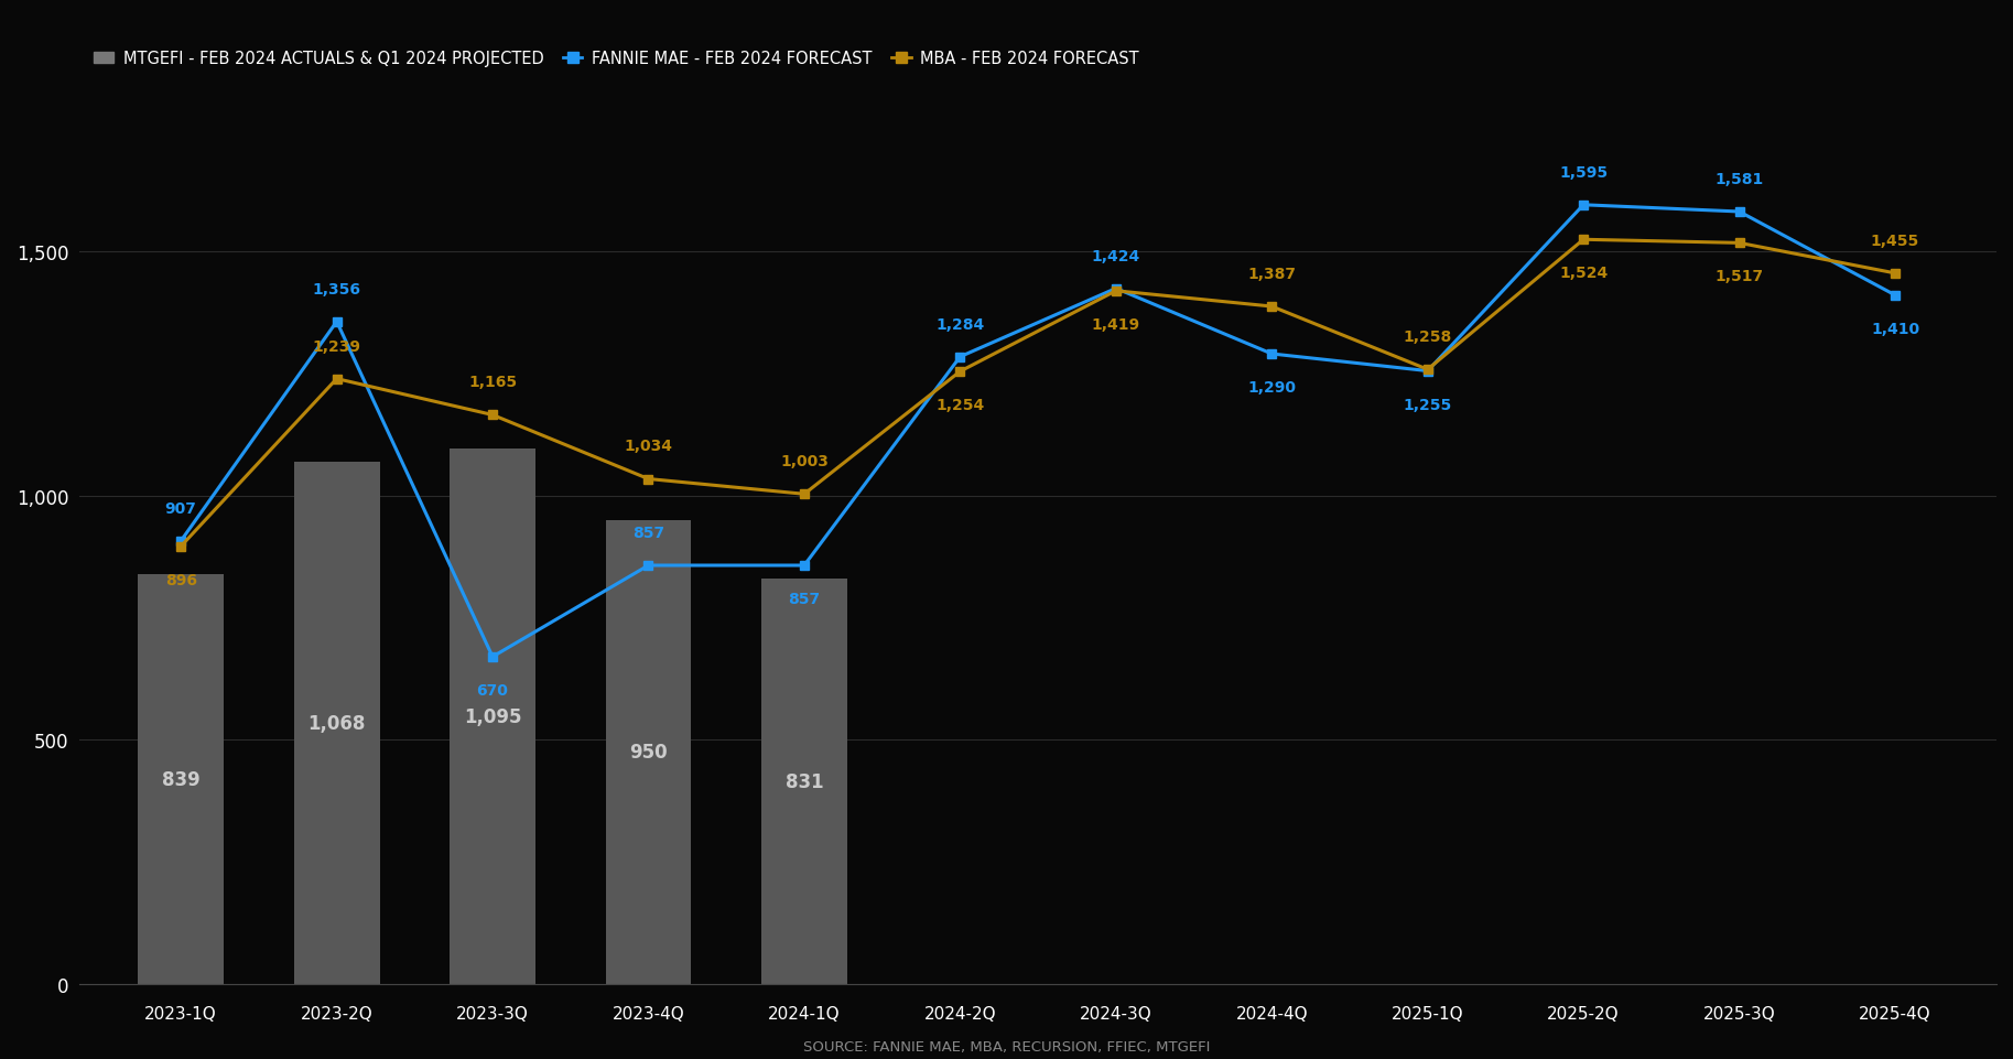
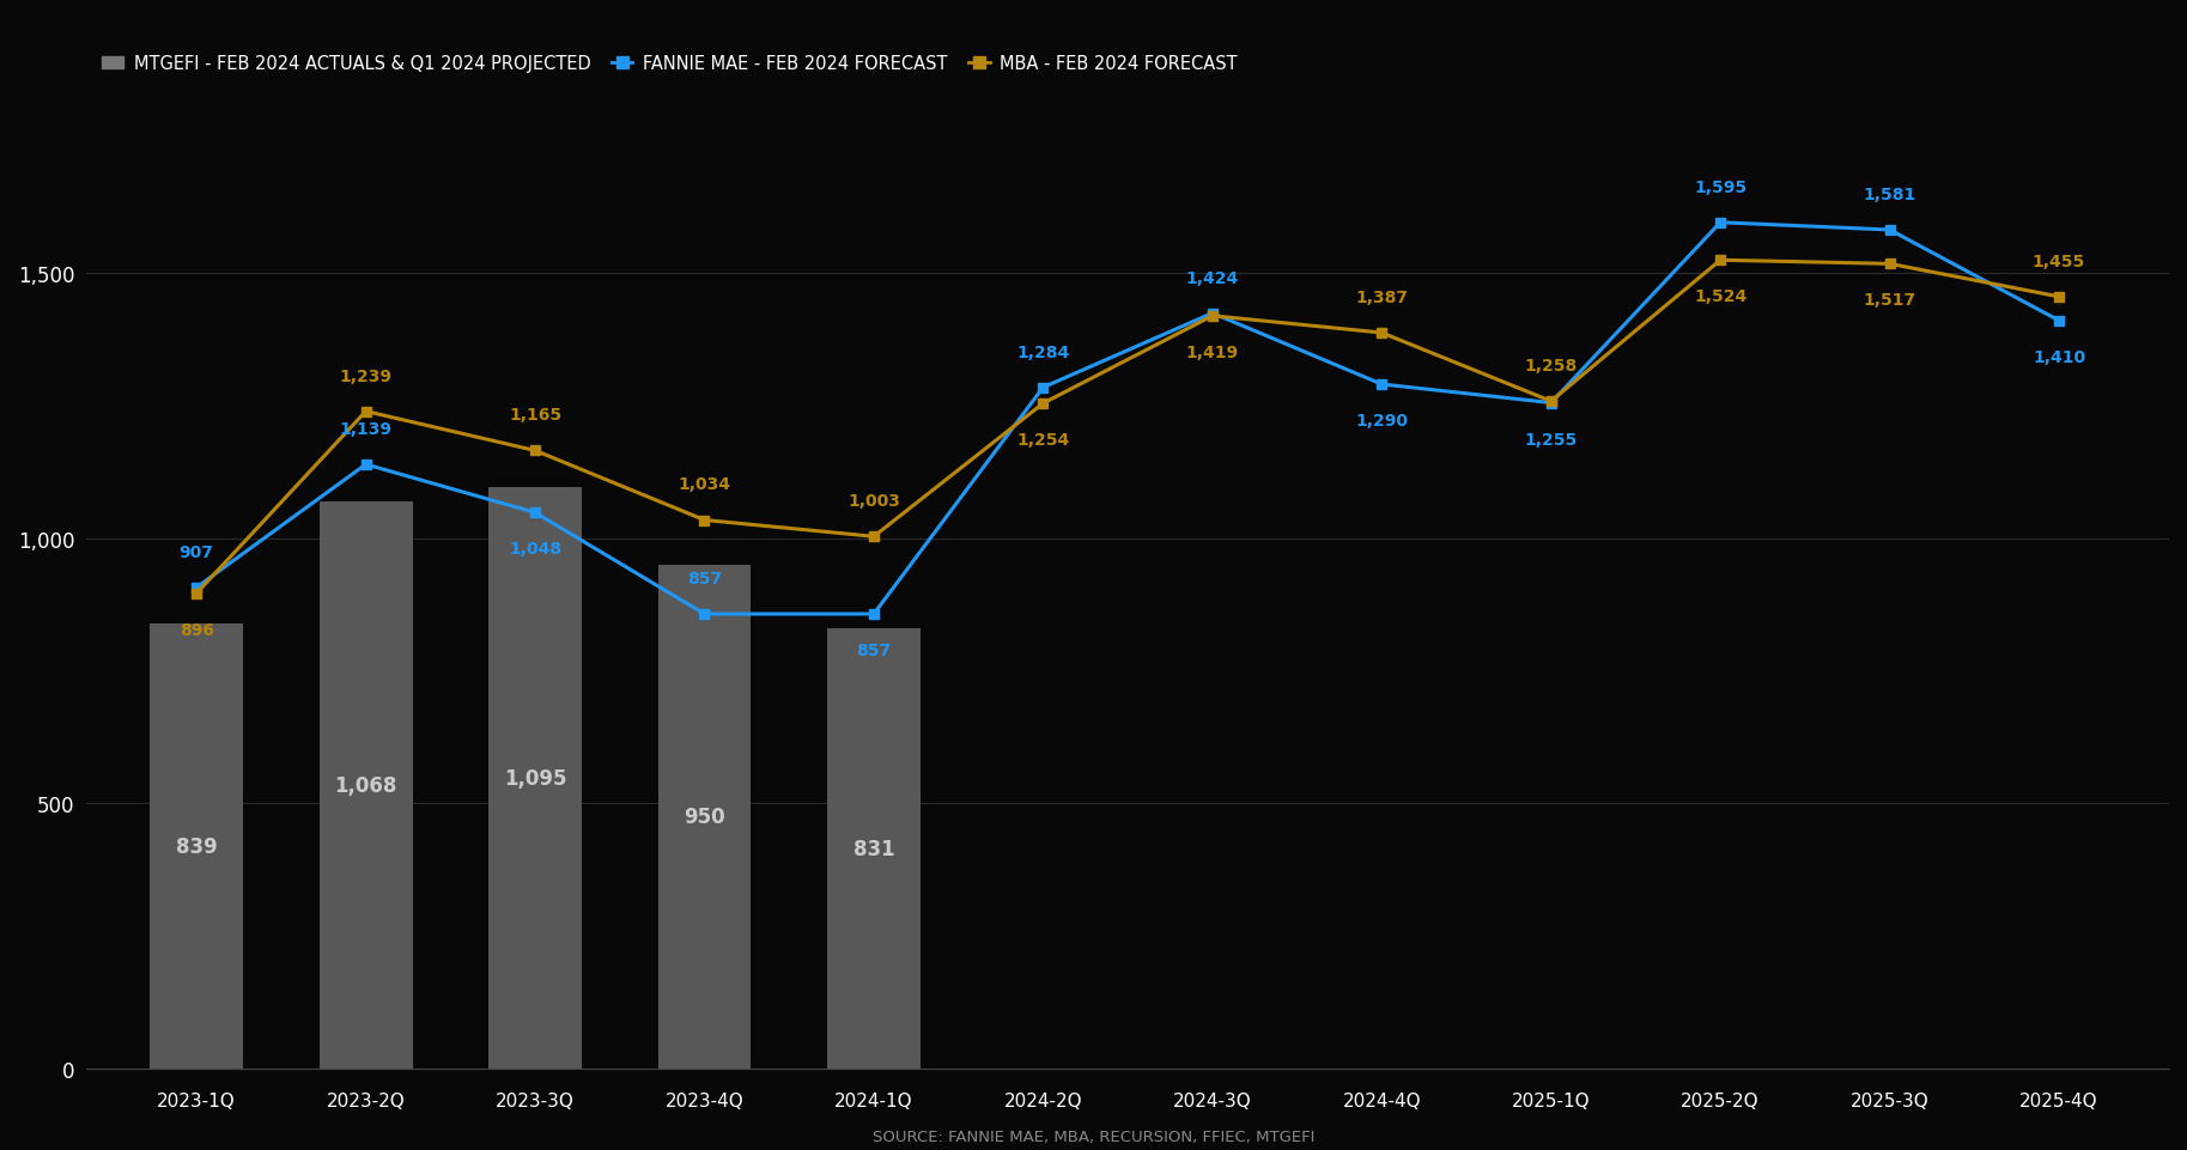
FANNIE MAE - FEB 2024 FORECAST/2023-2Q: 1,356 -> 1,139
FANNIE MAE - FEB 2024 FORECAST/2023-3Q: 670 -> 1,048
